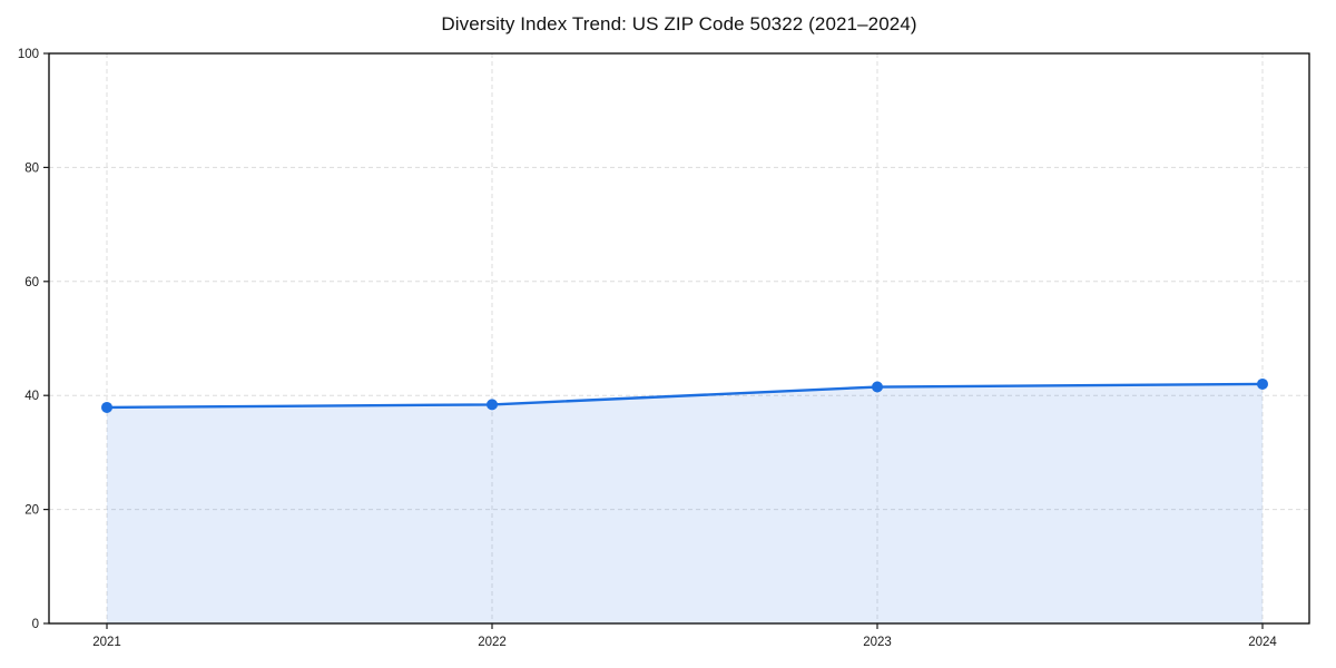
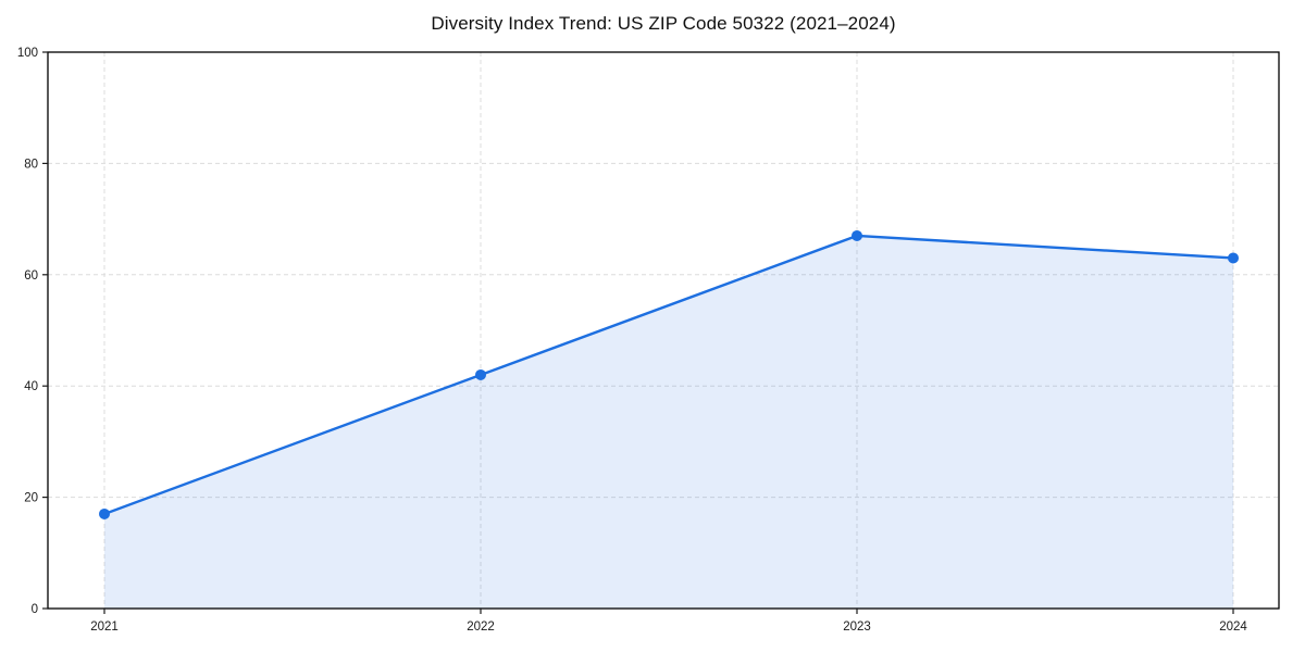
2021: 38 -> 17
2022: 38 -> 42
2023: 42 -> 67
2024: 42 -> 63
